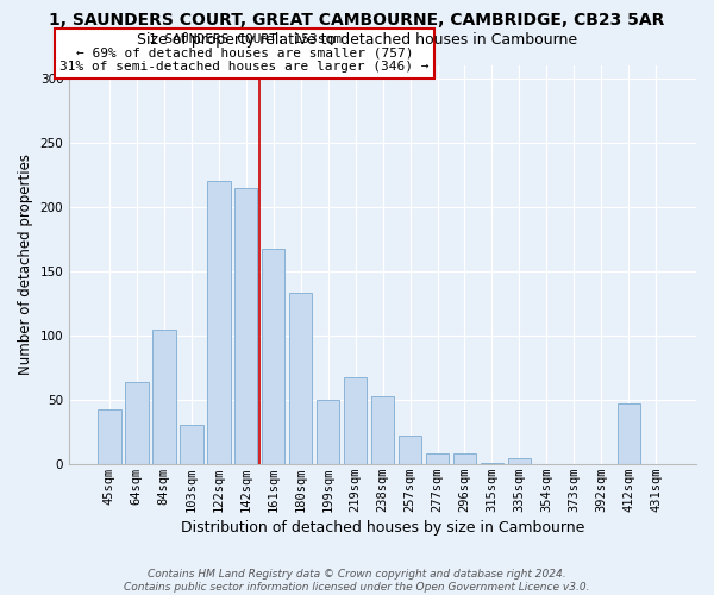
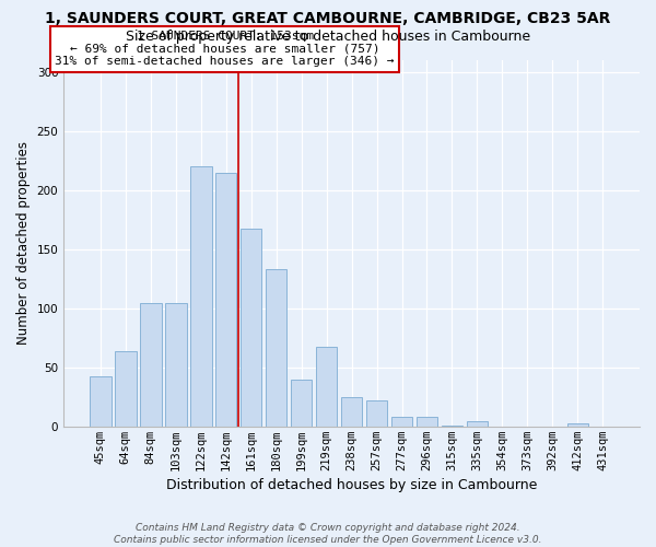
103sqm: 30 -> 104
199sqm: 50 -> 40
238sqm: 53 -> 25
412sqm: 47 -> 3
